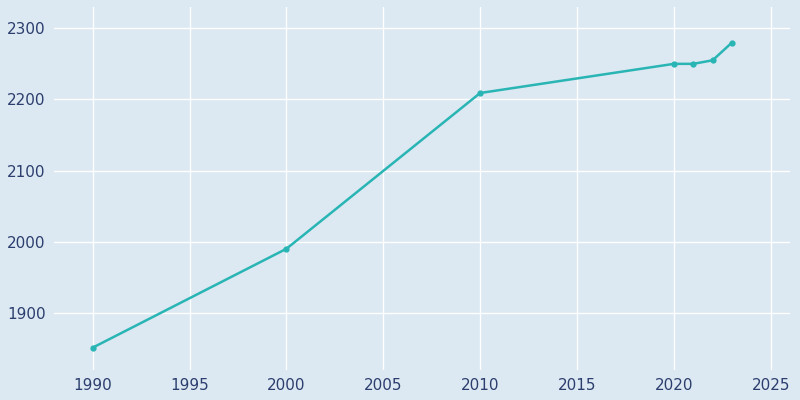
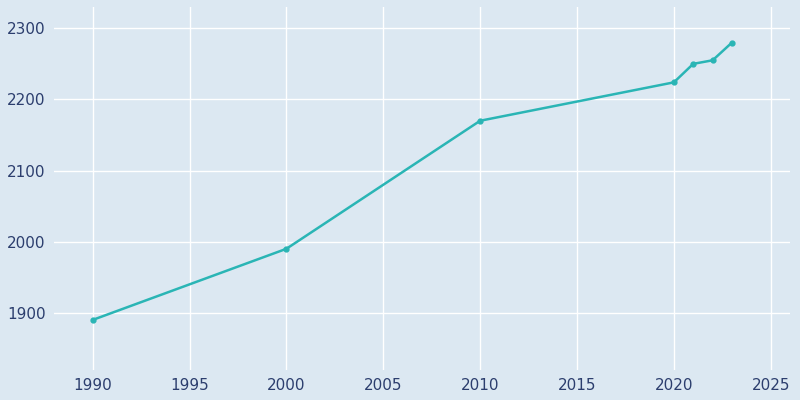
1990: 1851 -> 1890
2010: 2209 -> 2170
2020: 2250 -> 2224
